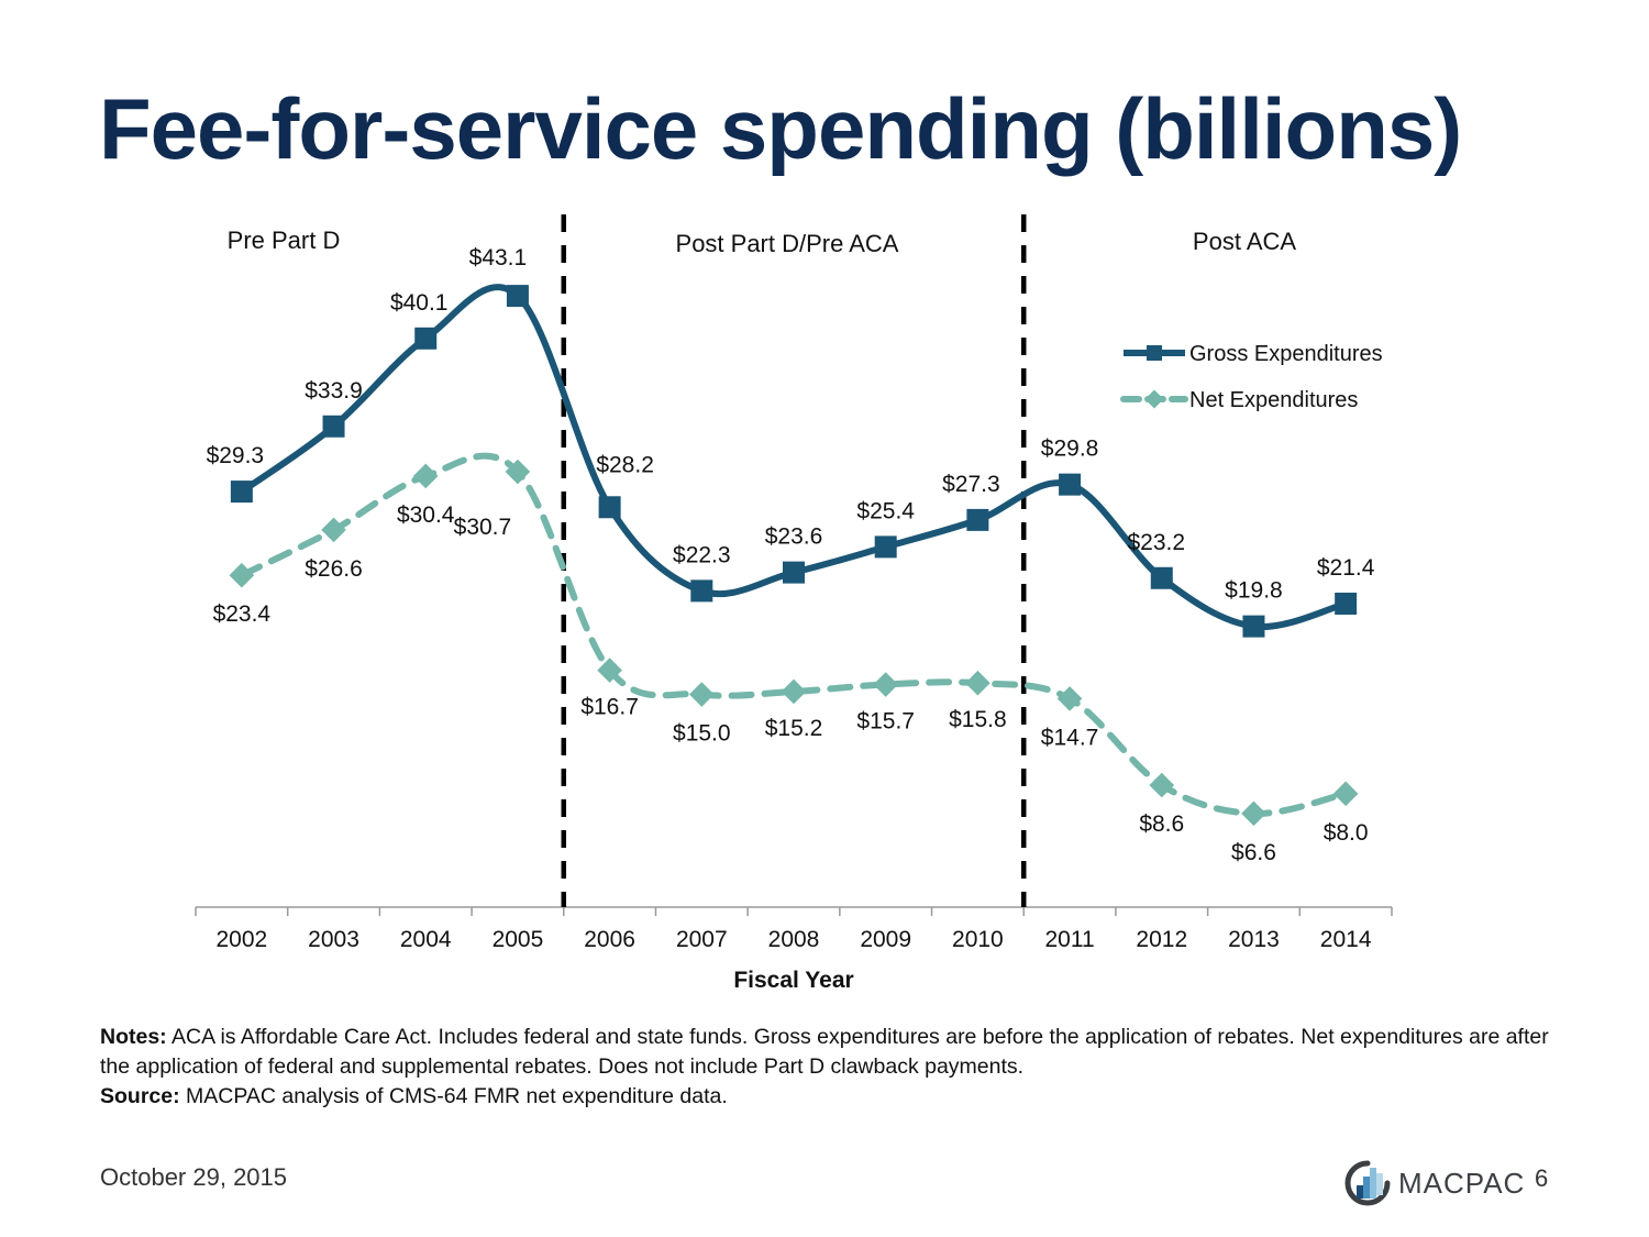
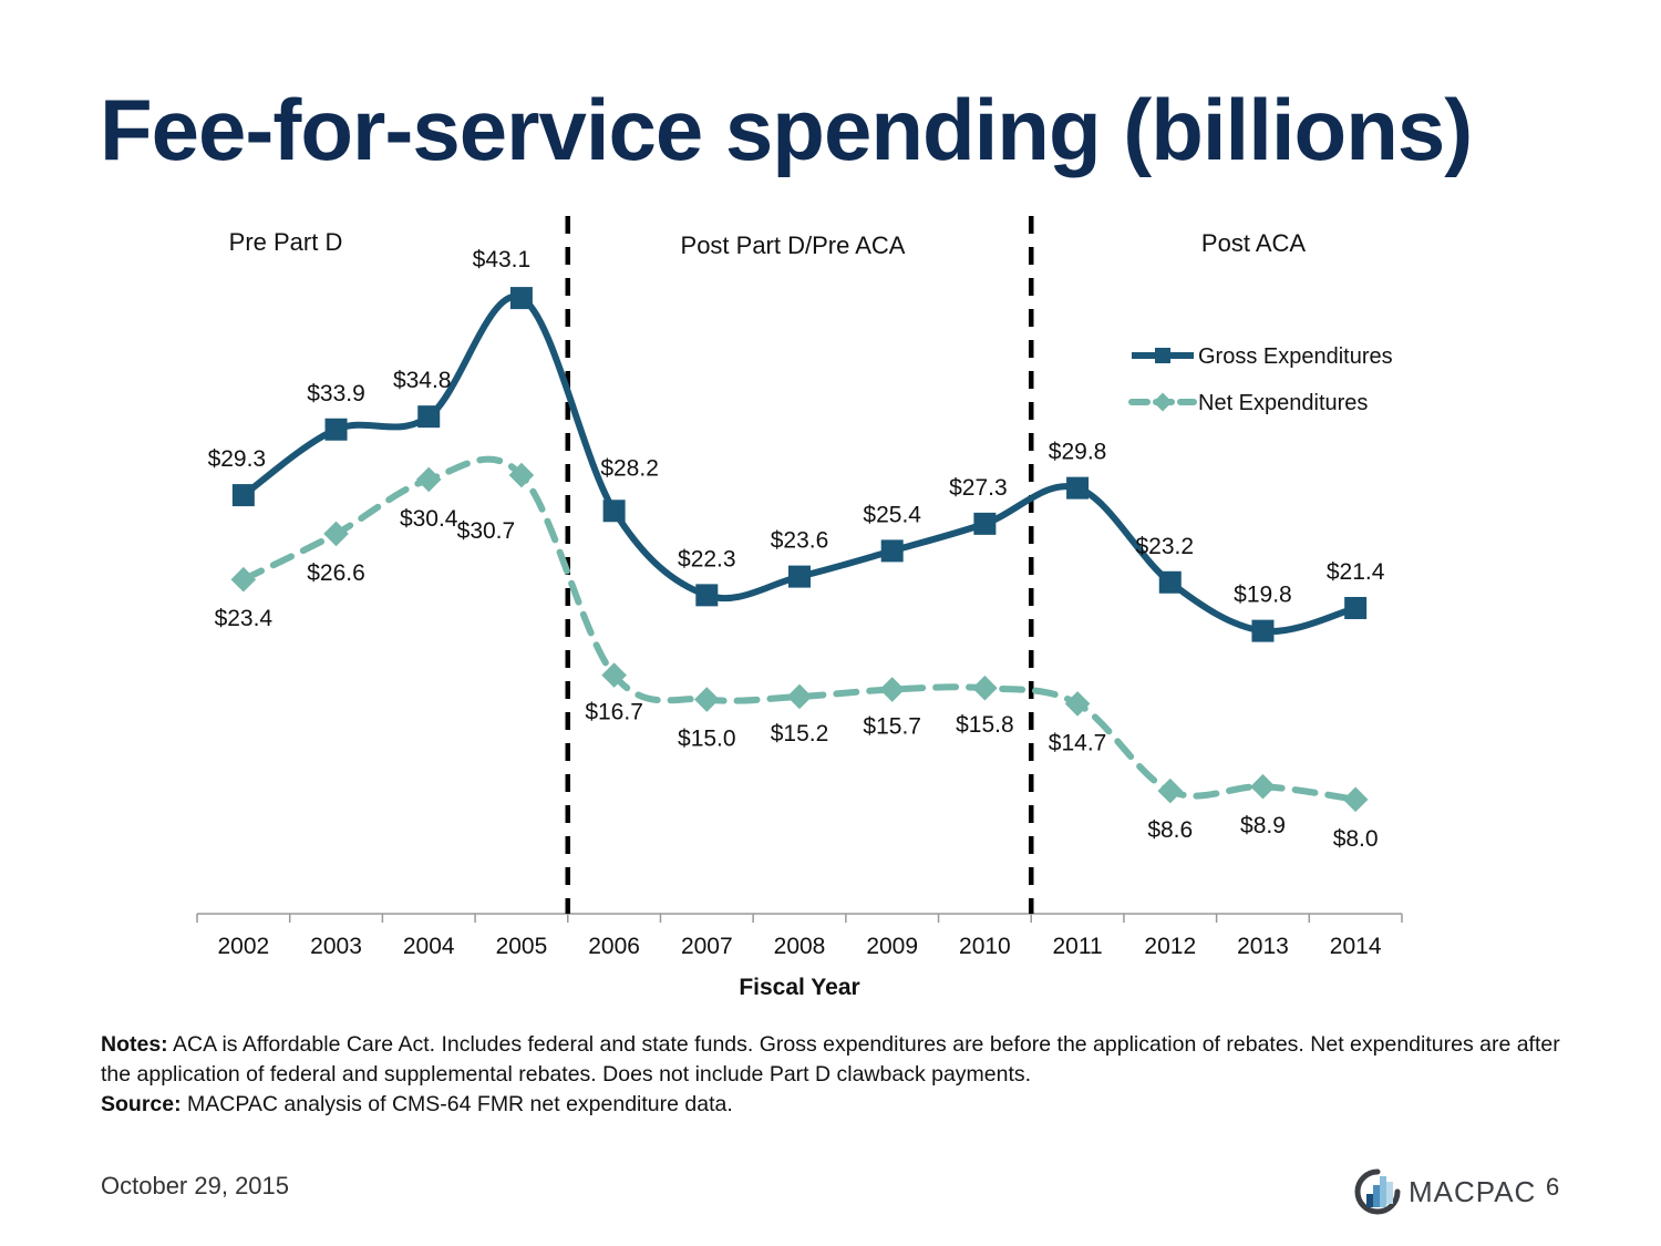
Gross Expenditures/2004: $40.1 -> $34.8
Net Expenditures/2013: $6.6 -> $8.9
